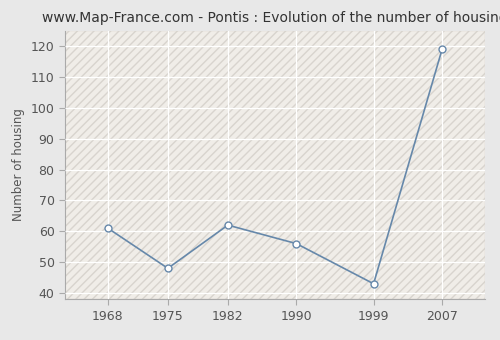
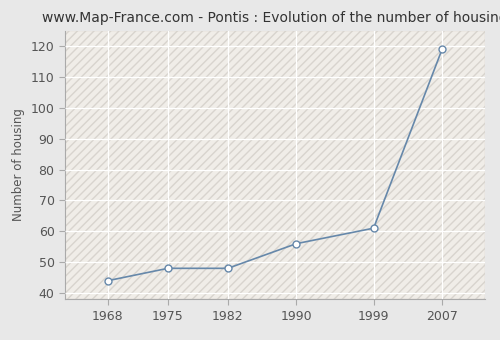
1968: 61 -> 44
1982: 62 -> 48
1999: 43 -> 61
